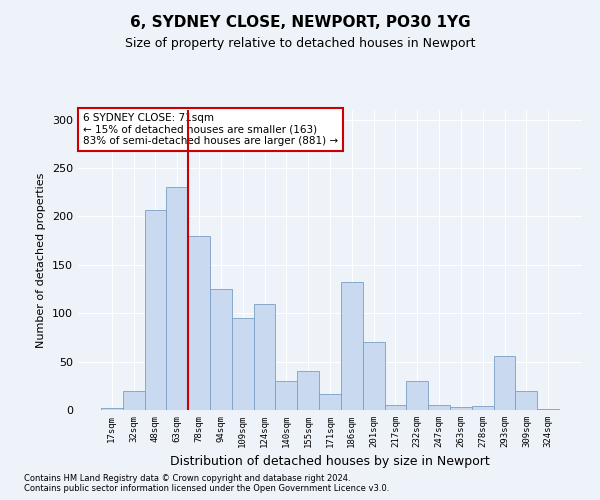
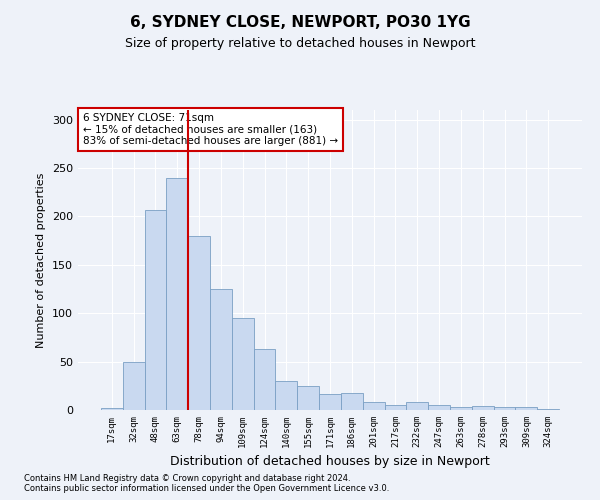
32sqm: 20 -> 50
63sqm: 230 -> 240
124sqm: 110 -> 63
155sqm: 40 -> 25
186sqm: 132 -> 18
201sqm: 70 -> 8
232sqm: 30 -> 8
293sqm: 56 -> 3
309sqm: 20 -> 3
